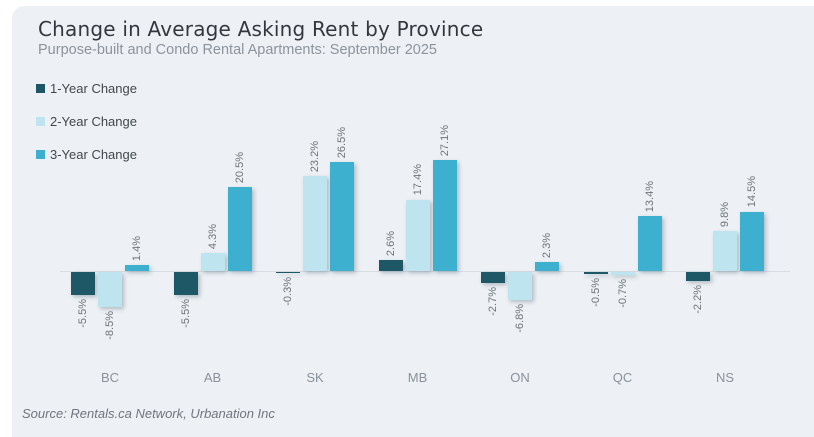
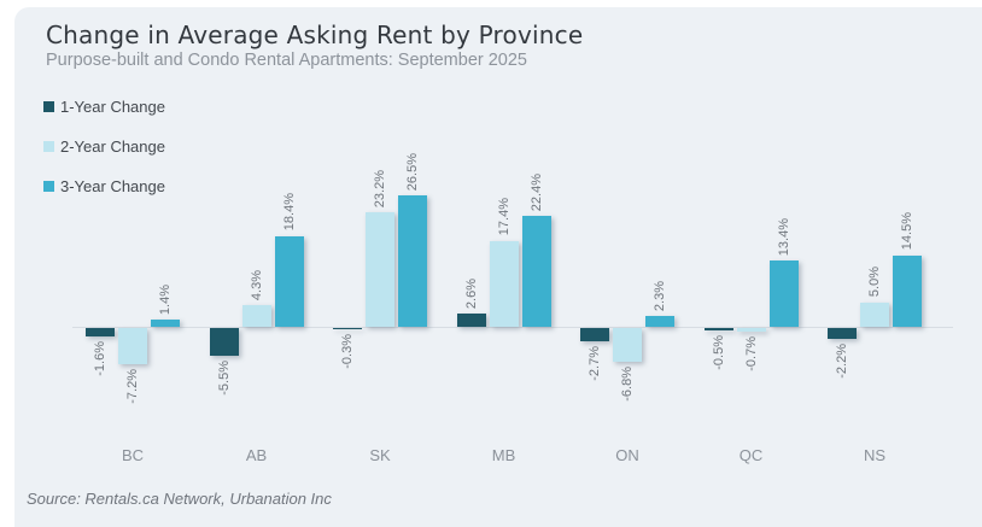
1-Year Change/BC: -5.5% -> -1.6%
2-Year Change/BC: -8.5% -> -7.2%
3-Year Change/AB: 20.5% -> 18.4%
3-Year Change/MB: 27.1% -> 22.4%
2-Year Change/NS: 9.8% -> 5.0%
